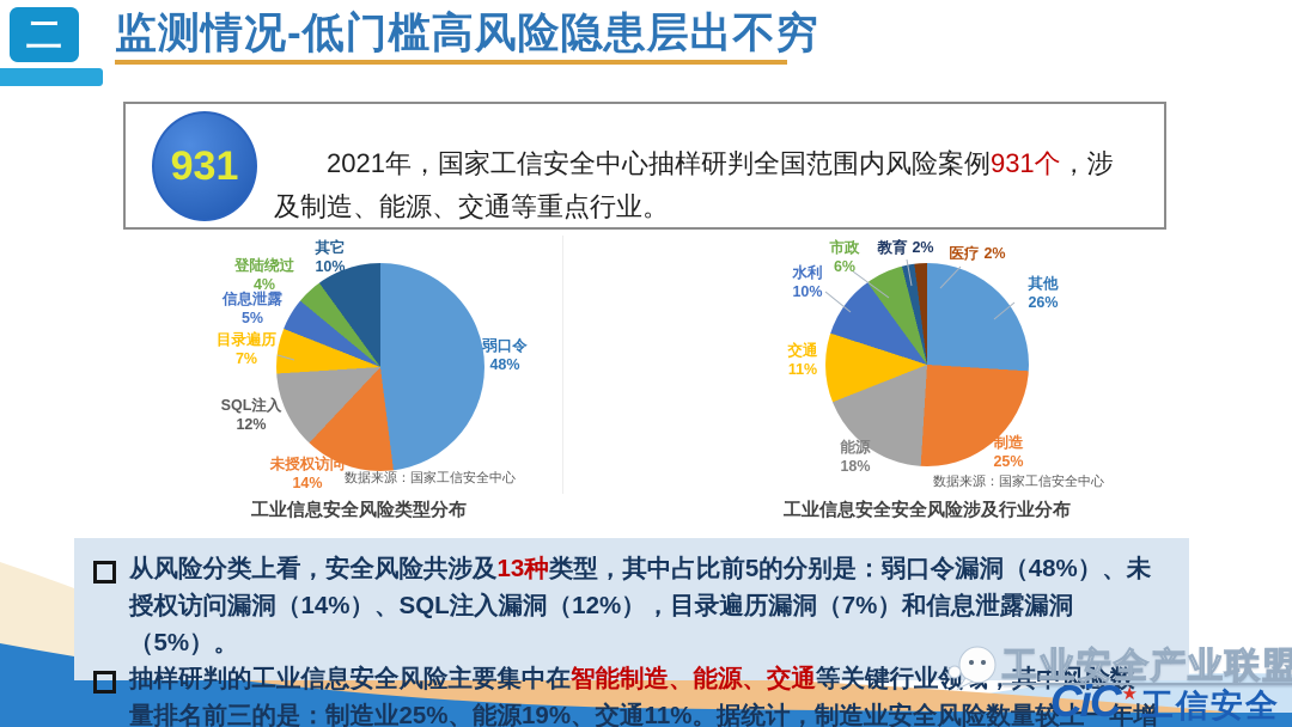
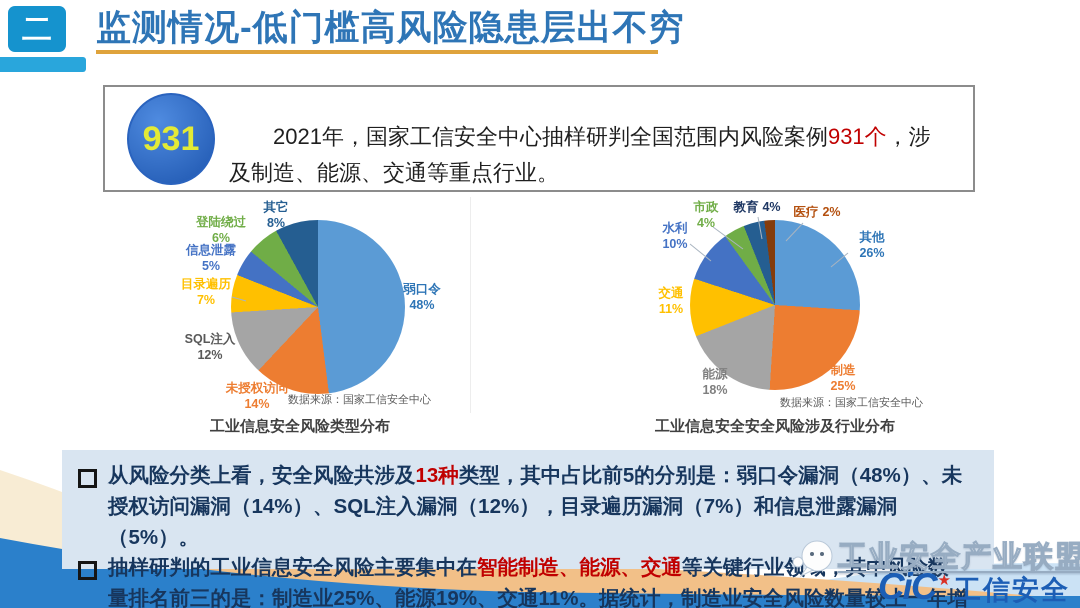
工业信息安全风险类型分布/登陆绕过: 4% -> 6%
工业信息安全风险类型分布/其它: 10% -> 8%
工业信息安全安全风险涉及行业分布/市政: 6% -> 4%
工业信息安全安全风险涉及行业分布/教育: 2% -> 4%
